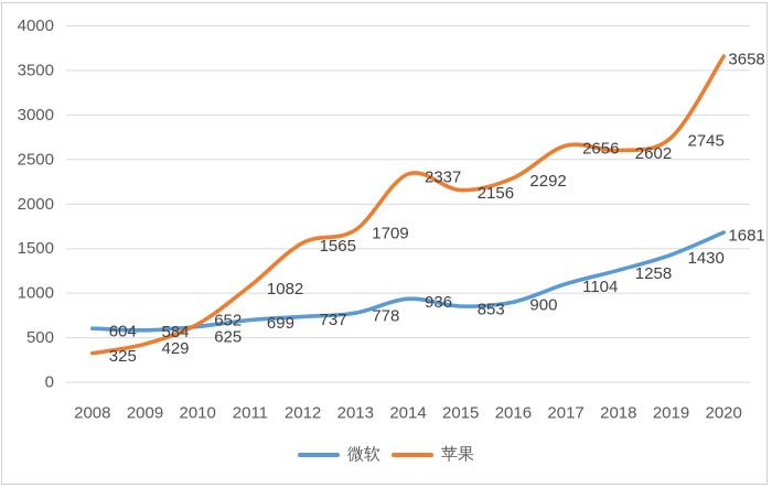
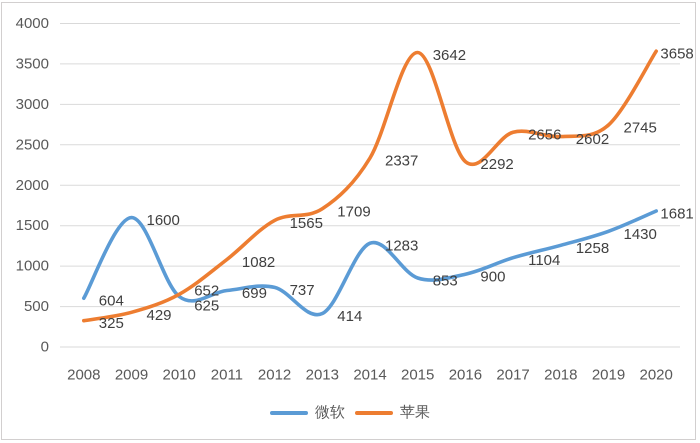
微软/2009: 584 -> 1600
微软/2013: 778 -> 414
微软/2014: 936 -> 1283
苹果/2015: 2156 -> 3642
